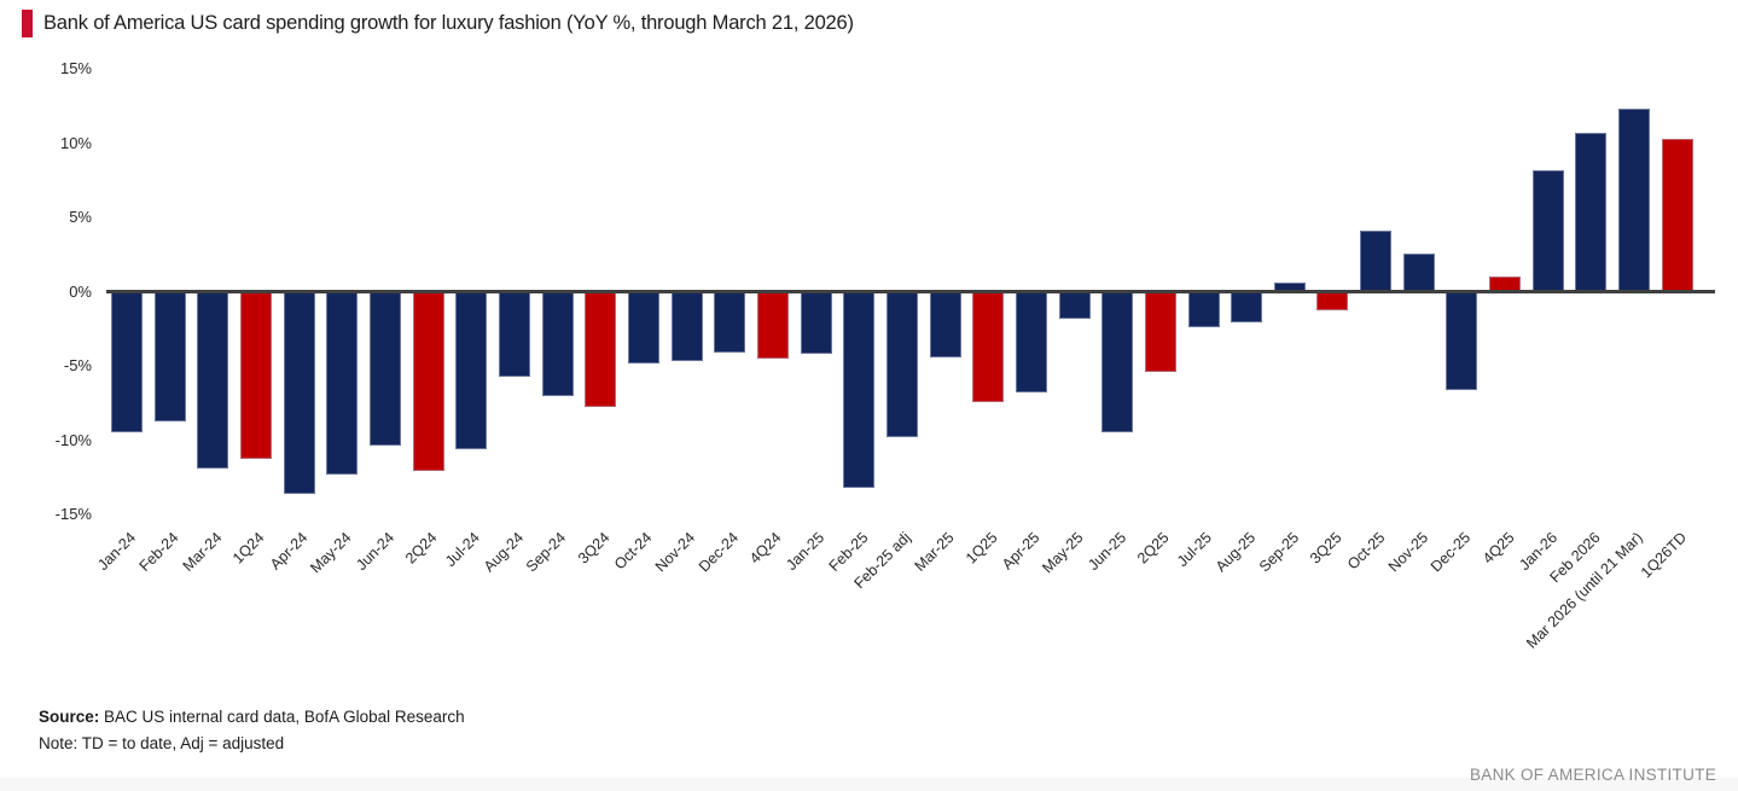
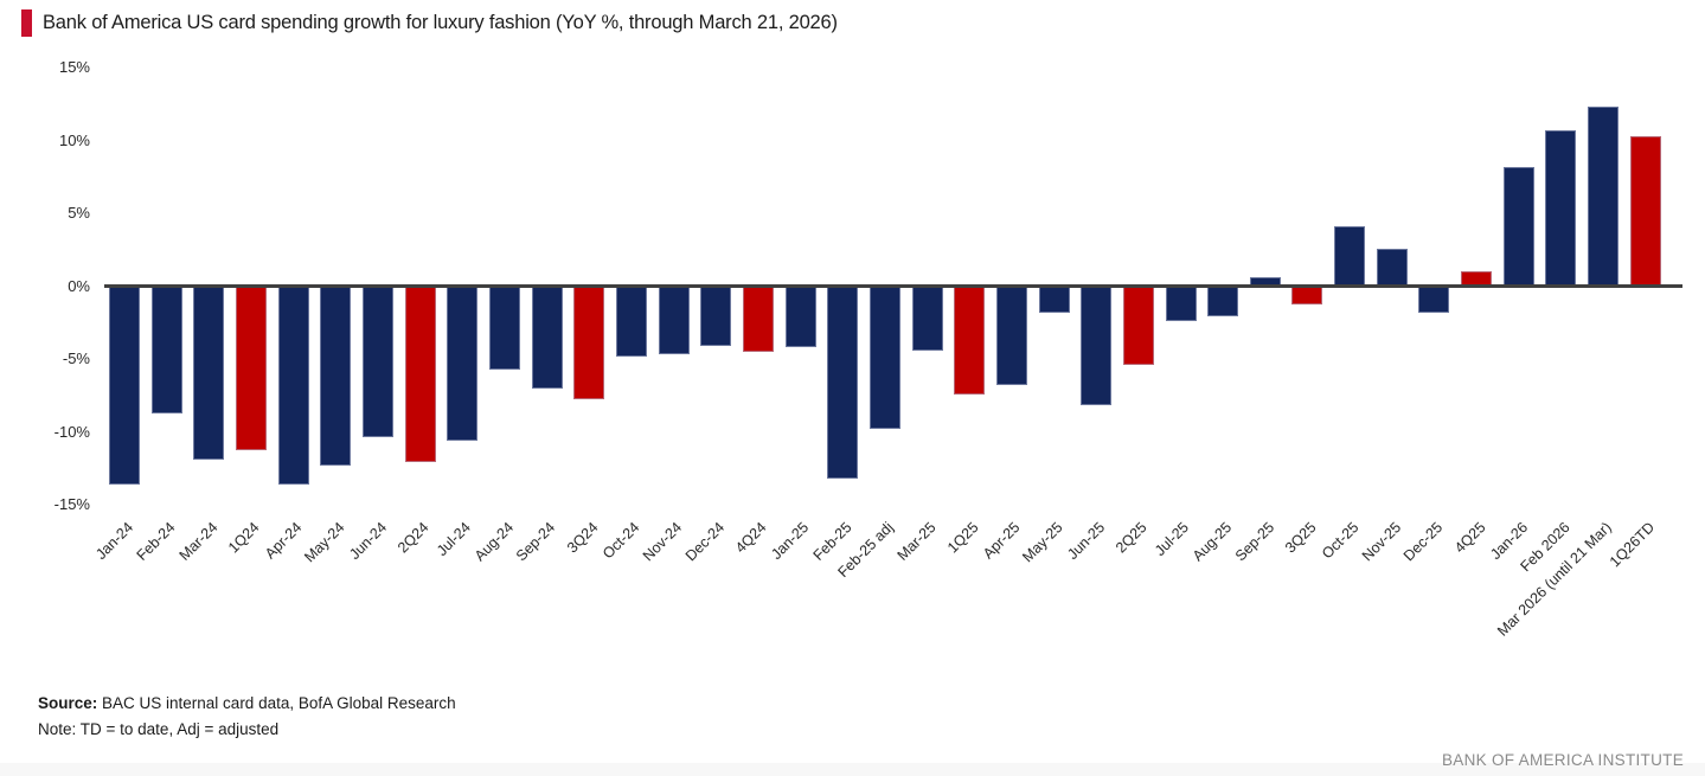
Jan-24: -9.5% -> -13.6%
Jun-25: -9.5% -> -8.2%
Dec-25: -6.6% -> -1.8%
